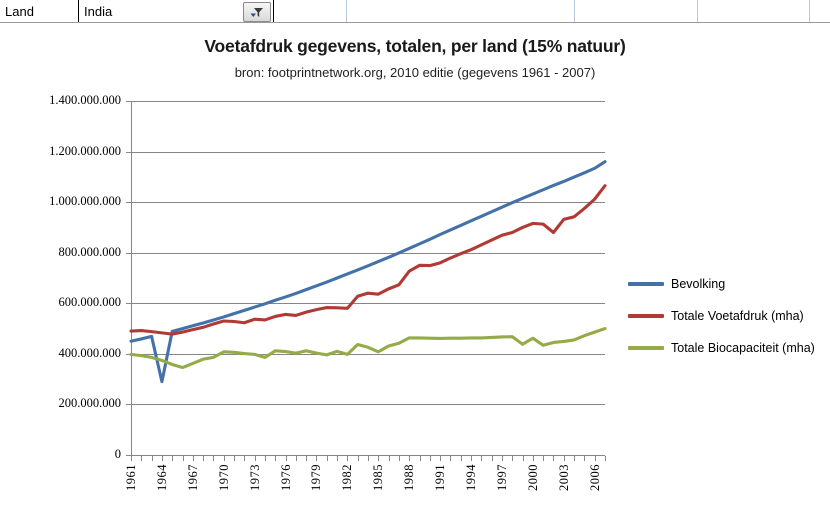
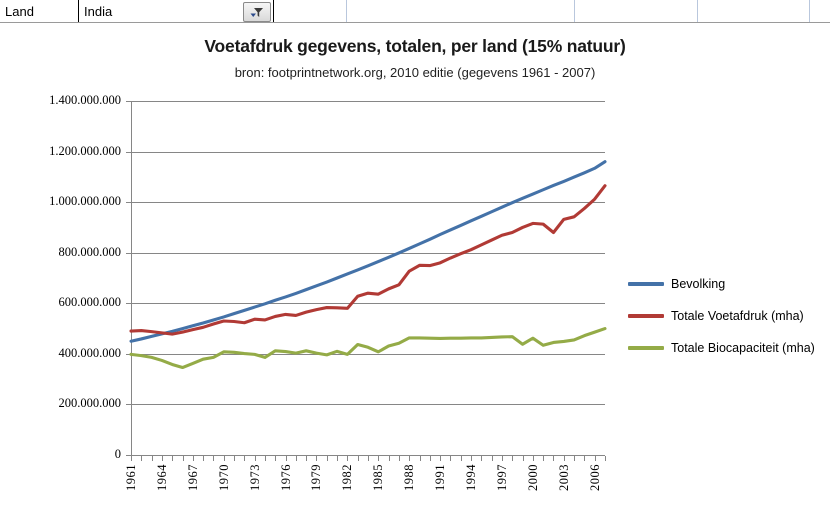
Bevolking/1964: 290000000 -> 480000000
